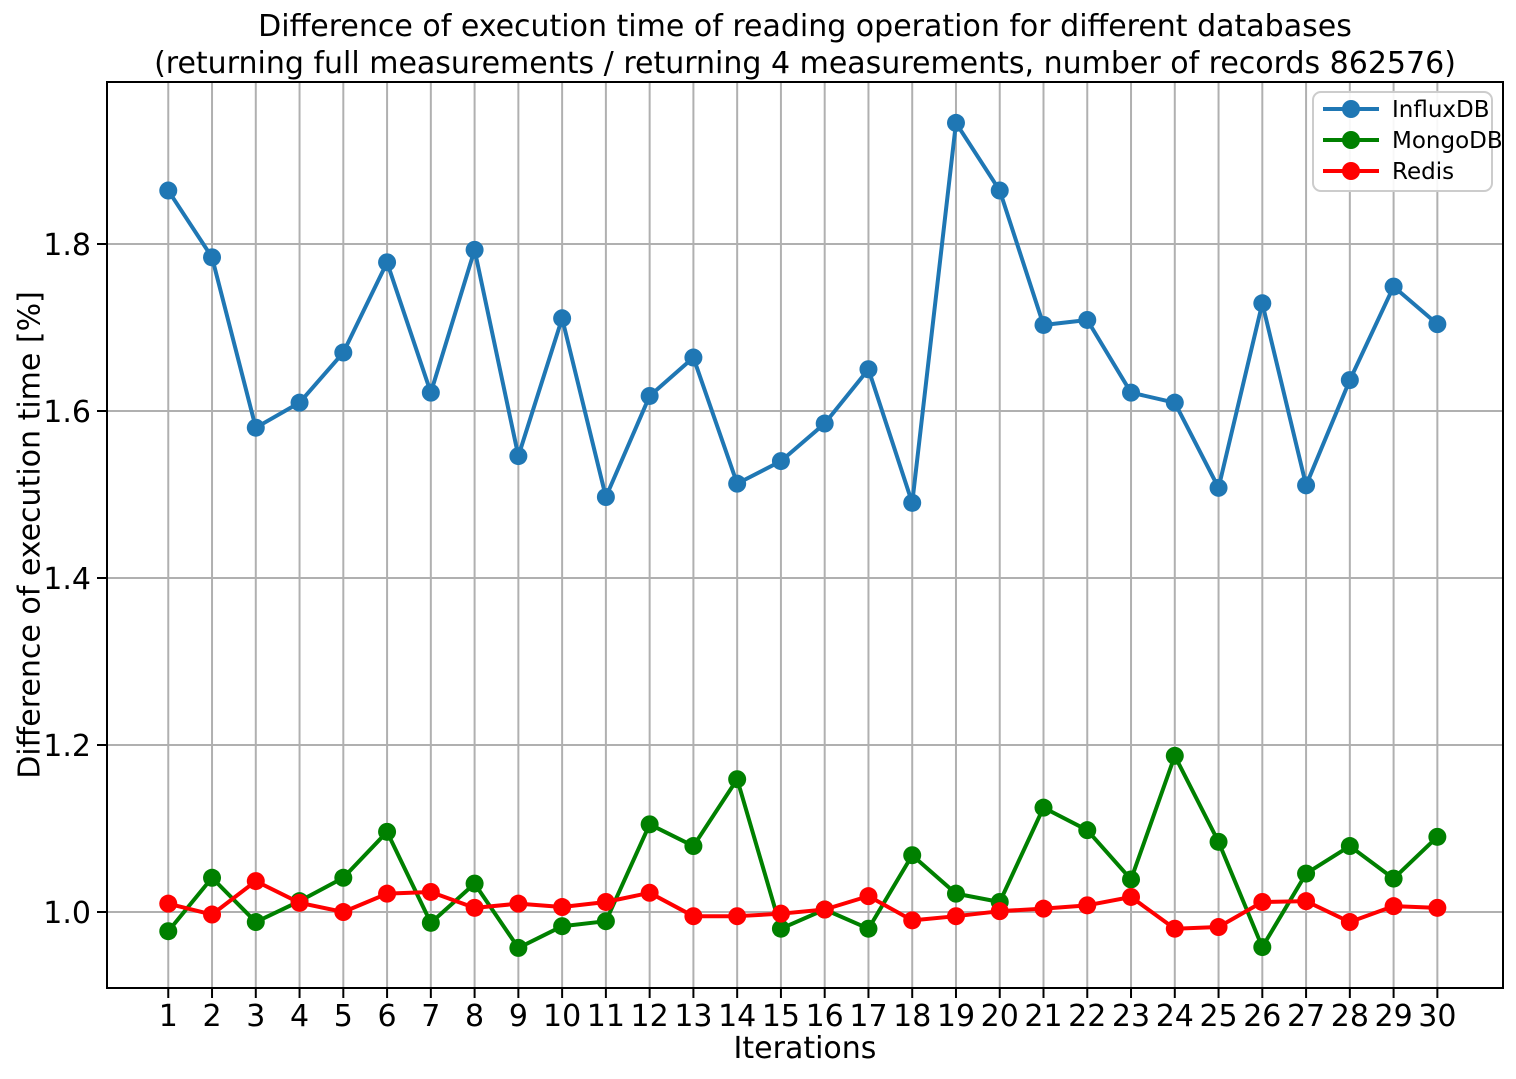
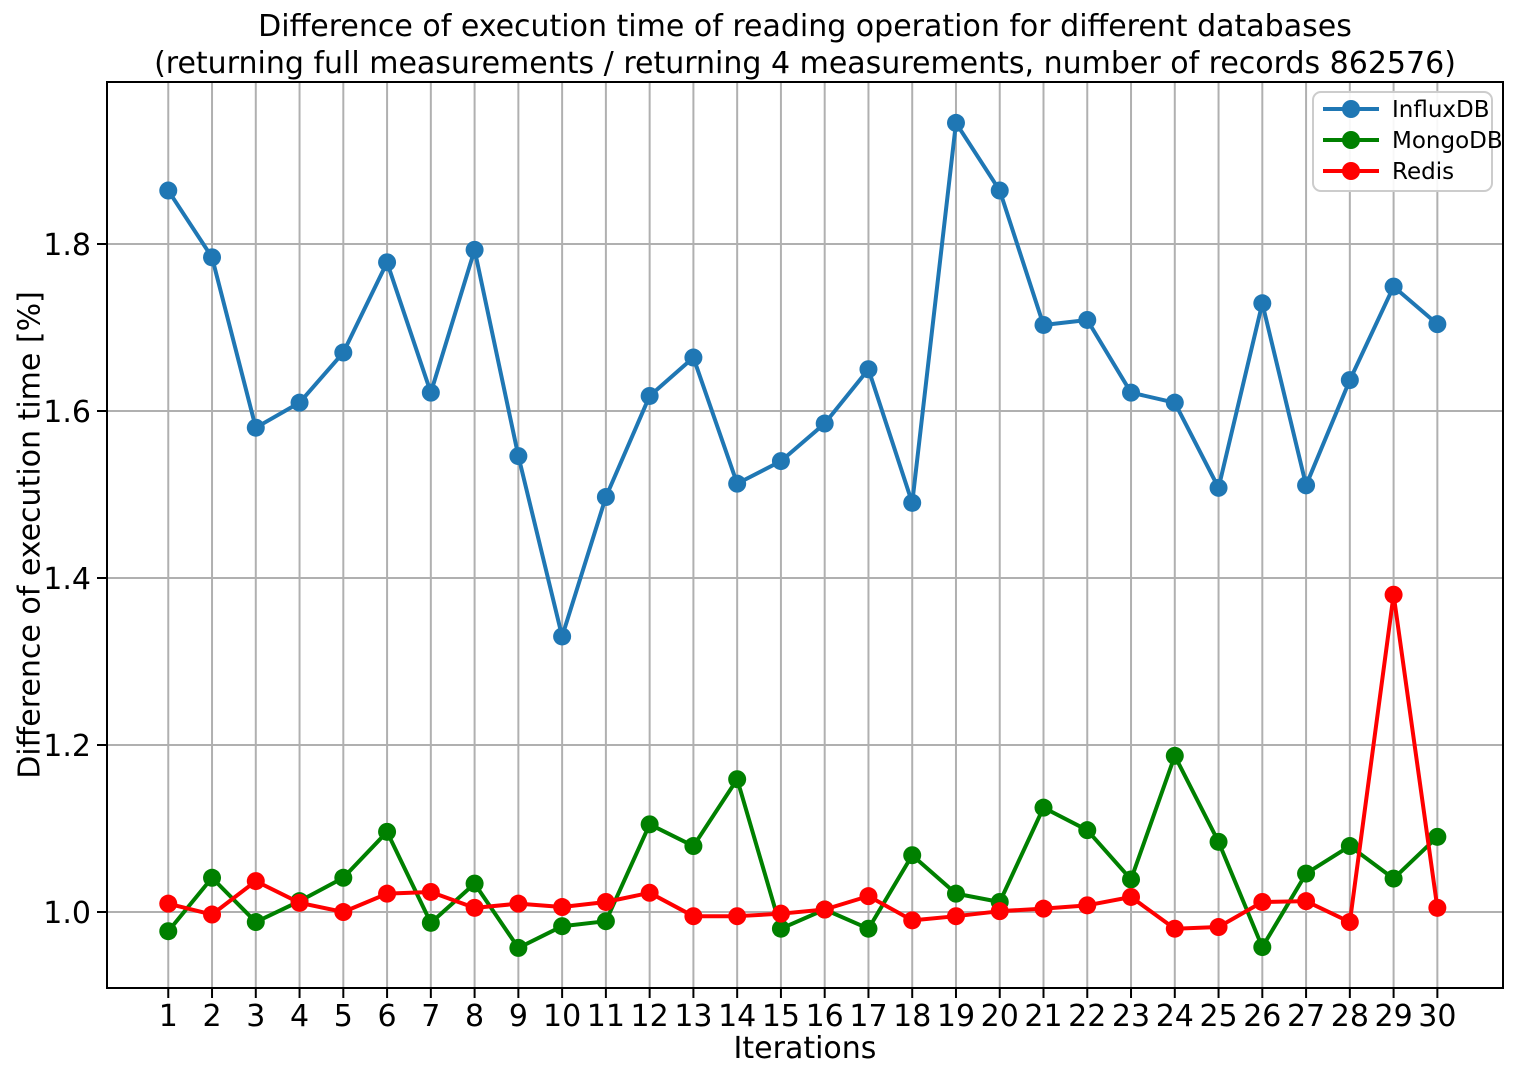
InfluxDB/10: 1.71 -> 1.33
Redis/29: 1.01 -> 1.38
